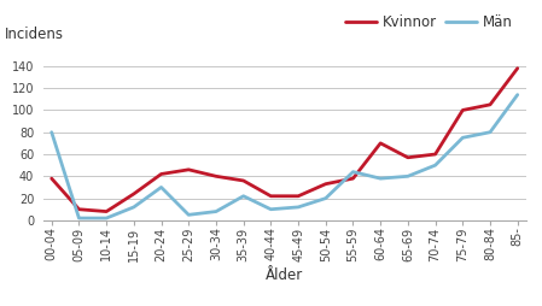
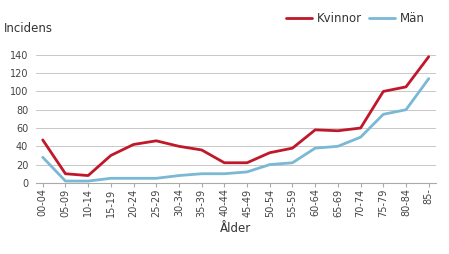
Kvinnor/00-04: 38 -> 47
Män/00-04: 80 -> 28
Kvinnor/15-19: 24 -> 30
Män/15-19: 12 -> 5
Män/20-24: 30 -> 5
Män/35-39: 22 -> 10
Män/55-59: 44 -> 22
Kvinnor/60-64: 70 -> 58
